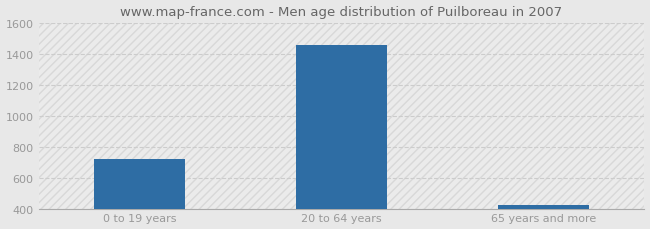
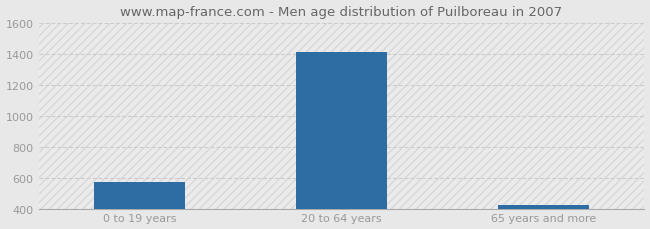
0 to 19 years: 720 -> 580
20 to 64 years: 1460 -> 1410
